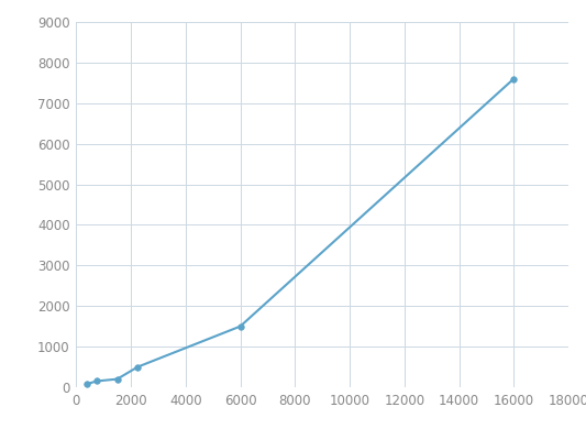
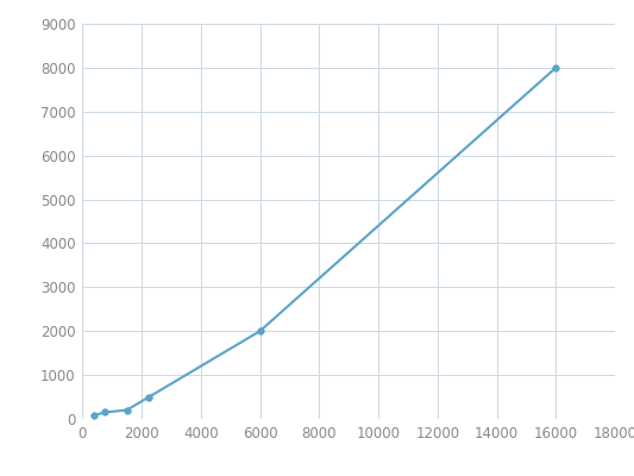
6000: 1500 -> 2000
16000: 7600 -> 8000
